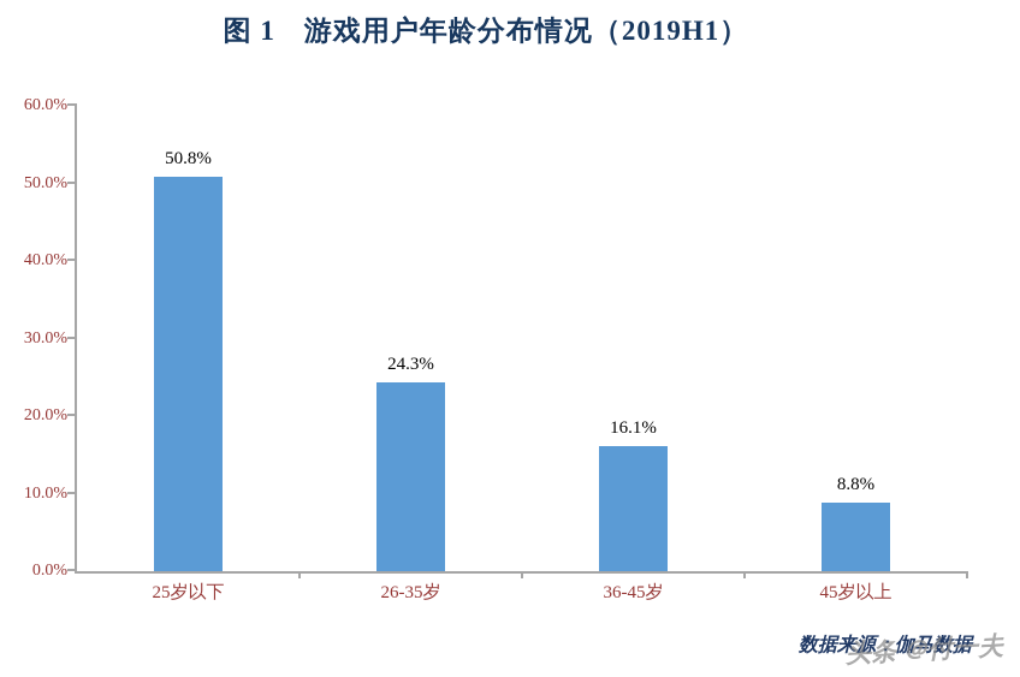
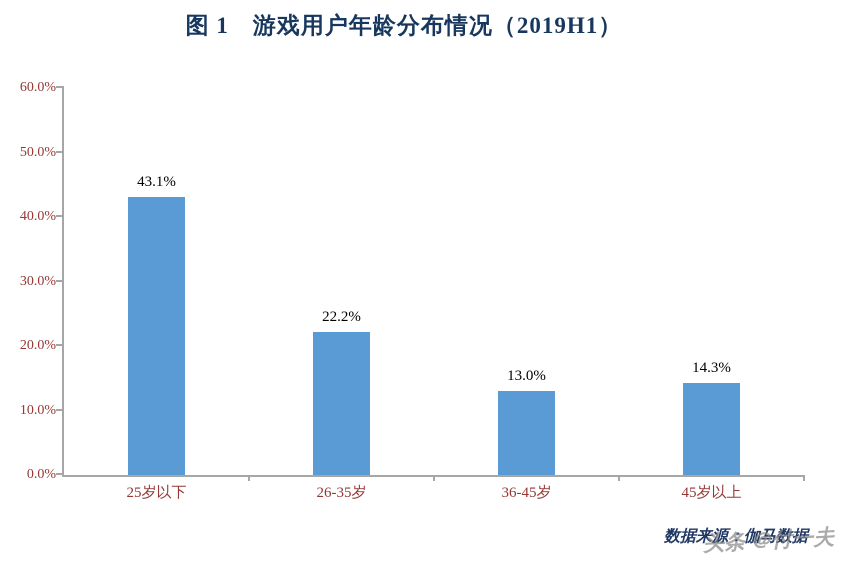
25岁以下: 50.8% -> 43.1%
26-35岁: 24.3% -> 22.2%
36-45岁: 16.1% -> 13.0%
45岁以上: 8.8% -> 14.3%
